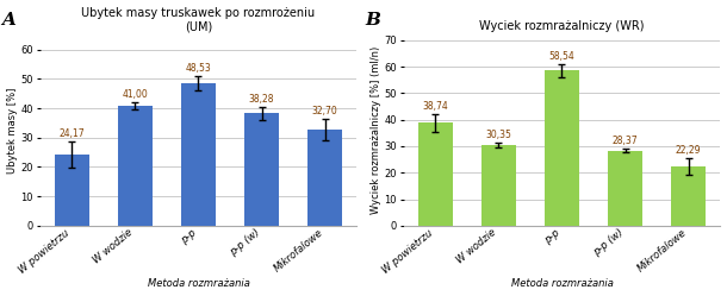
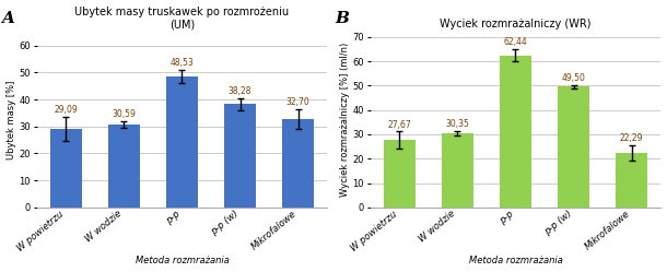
Ubytek masy truskawek po rozmrożeniu (UM)/W powietrzu: 24,17 -> 29,09
Ubytek masy truskawek po rozmrożeniu (UM)/W wodzie: 41,00 -> 30,59
Wyciek rozmrażalniczy (WR)/W powietrzu: 38,74 -> 27,67
Wyciek rozmrażalniczy (WR)/p-p: 58,54 -> 62,44
Wyciek rozmrażalniczy (WR)/p-p (w): 28,37 -> 49,50
